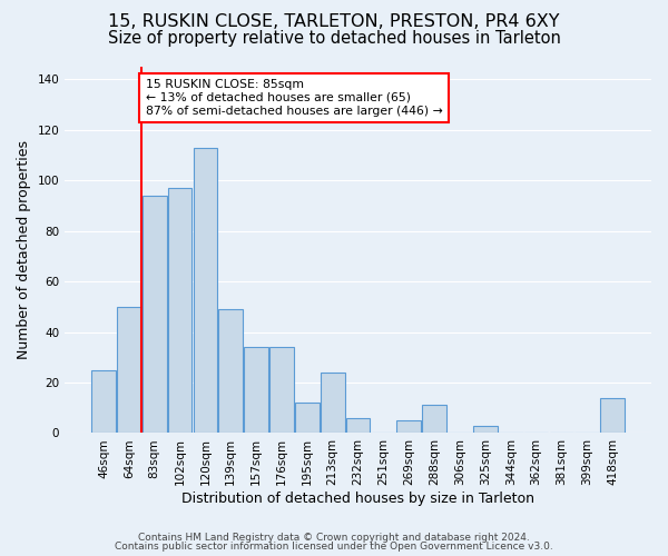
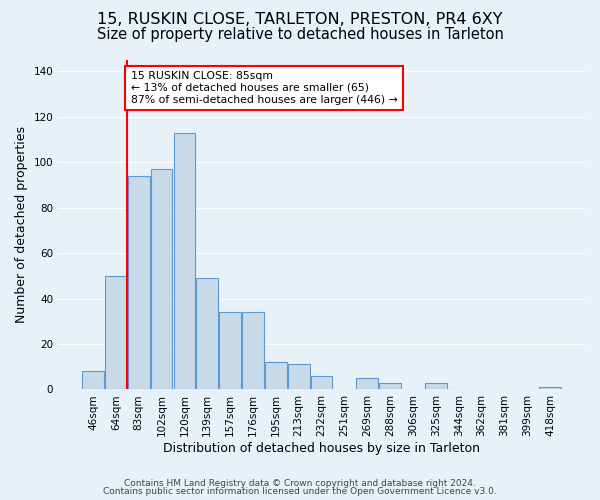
46sqm: 25 -> 8
213sqm: 24 -> 11
288sqm: 11 -> 3
418sqm: 14 -> 1
